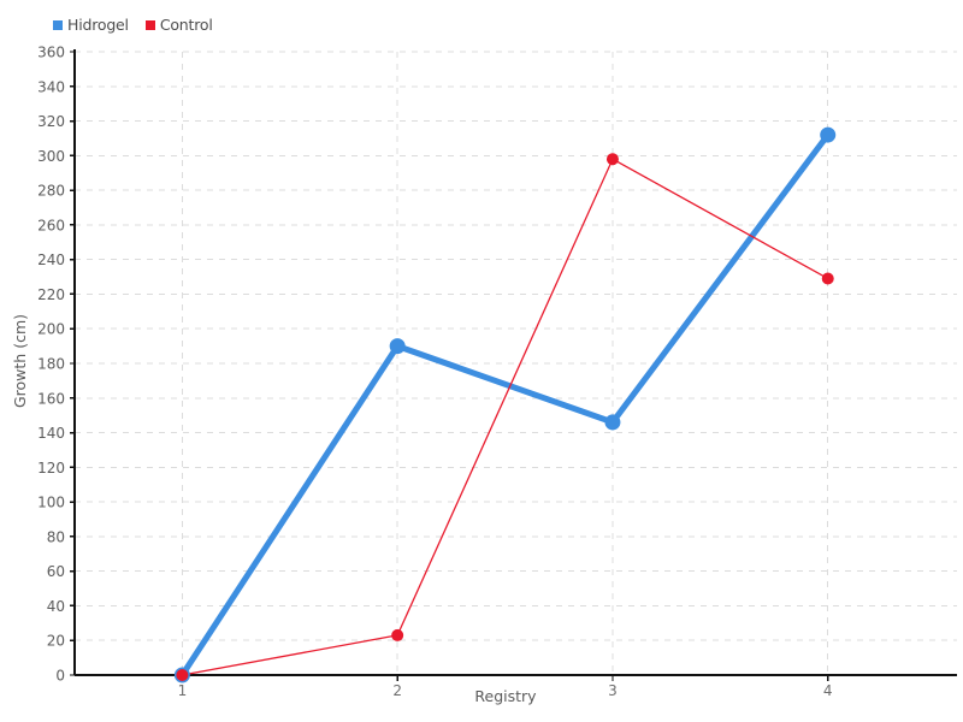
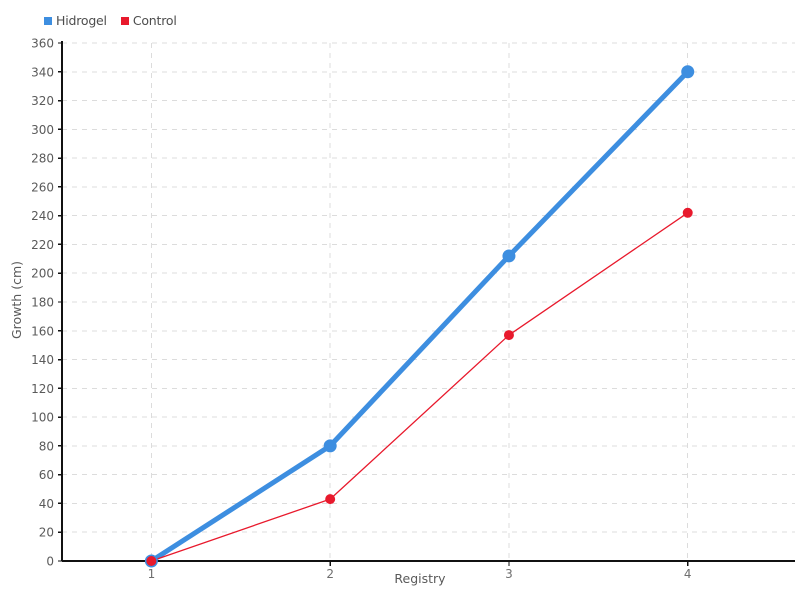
Hidrogel/2: 190 -> 80
Control/2: 23 -> 43
Hidrogel/3: 146 -> 212
Control/3: 298 -> 157
Hidrogel/4: 312 -> 340
Control/4: 229 -> 242
